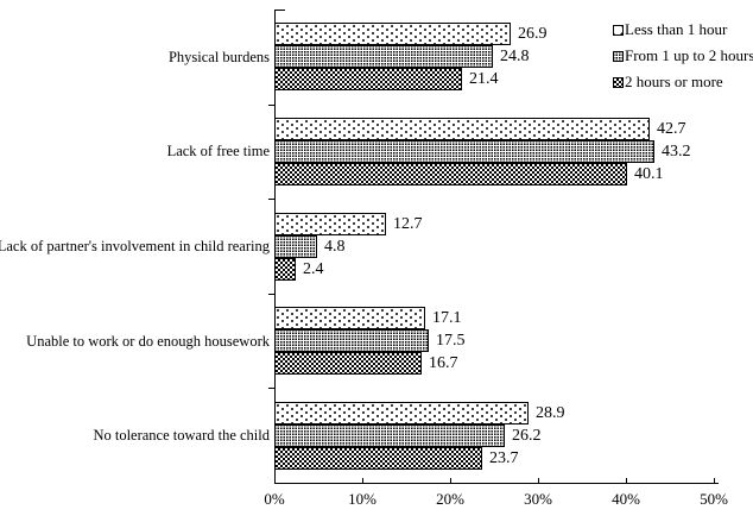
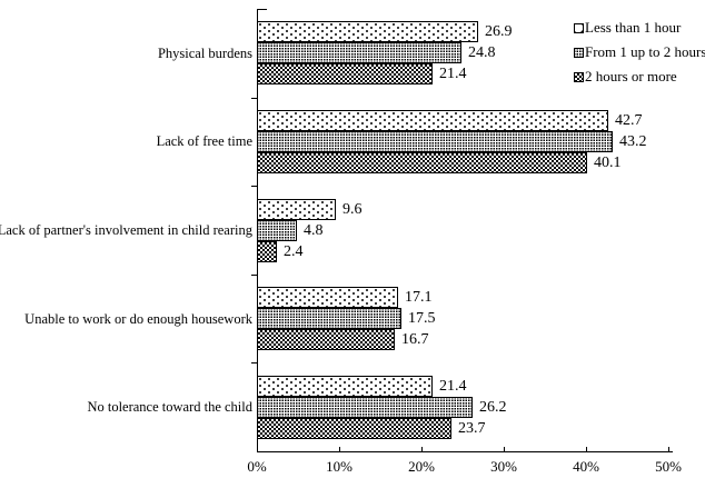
Less than 1 hour/Lack of partner's involvement in child rearing: 12.7 -> 9.6
Less than 1 hour/No tolerance toward the child: 28.9 -> 21.4
